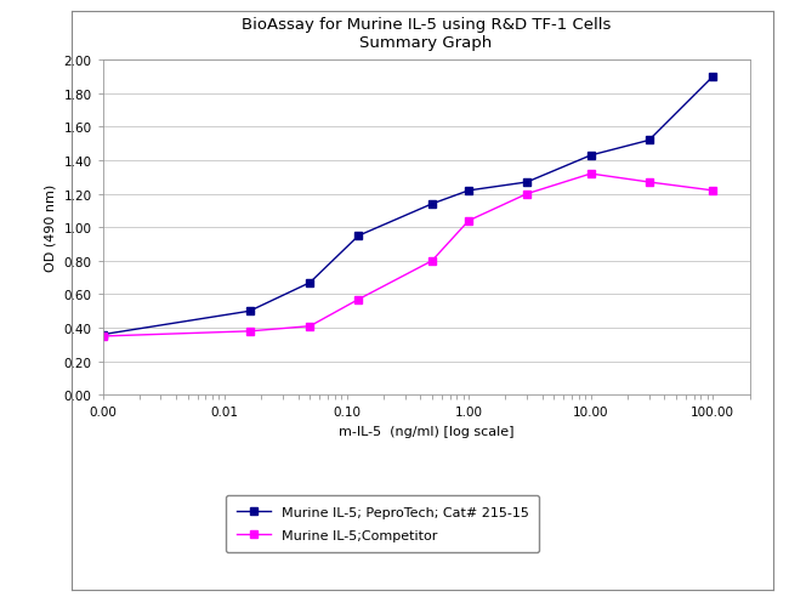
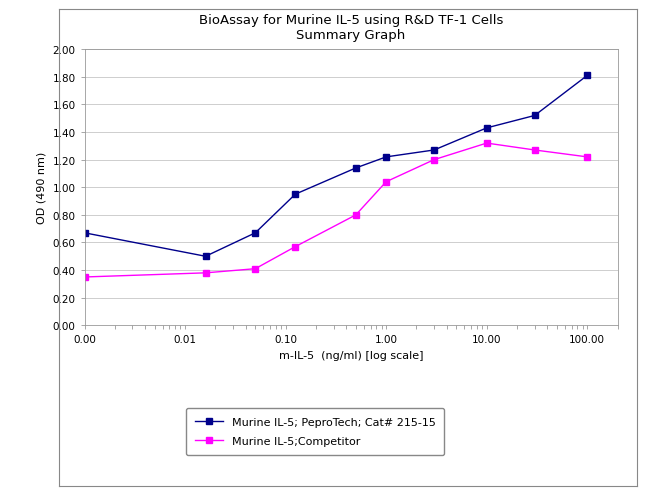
Murine IL-5; PeproTech; Cat# 215-15/0.00: 0.36 -> 0.67
Murine IL-5; PeproTech; Cat# 215-15/100.00: 1.90 -> 1.81
